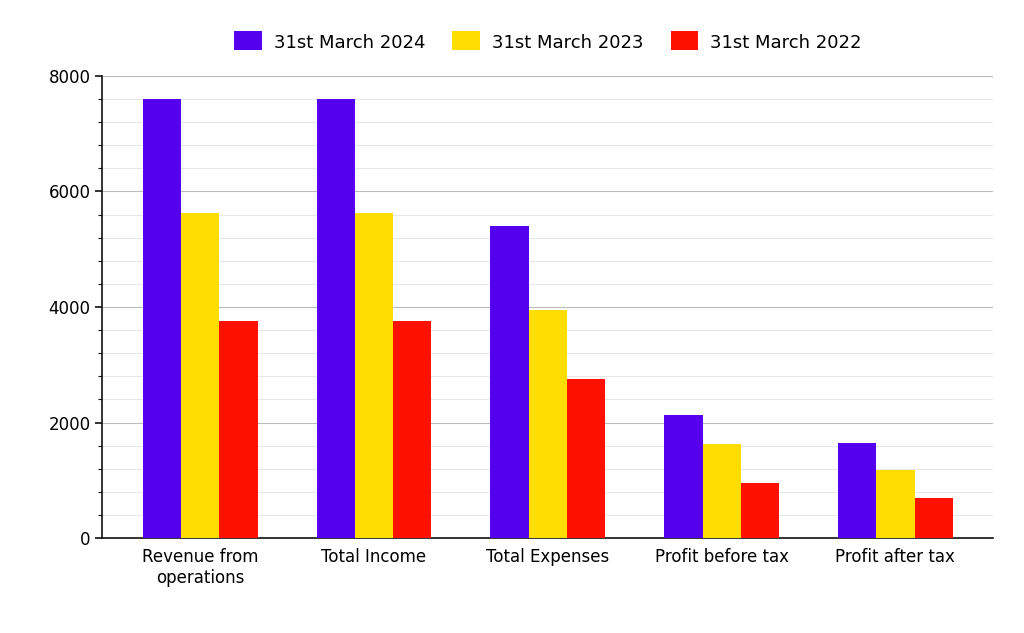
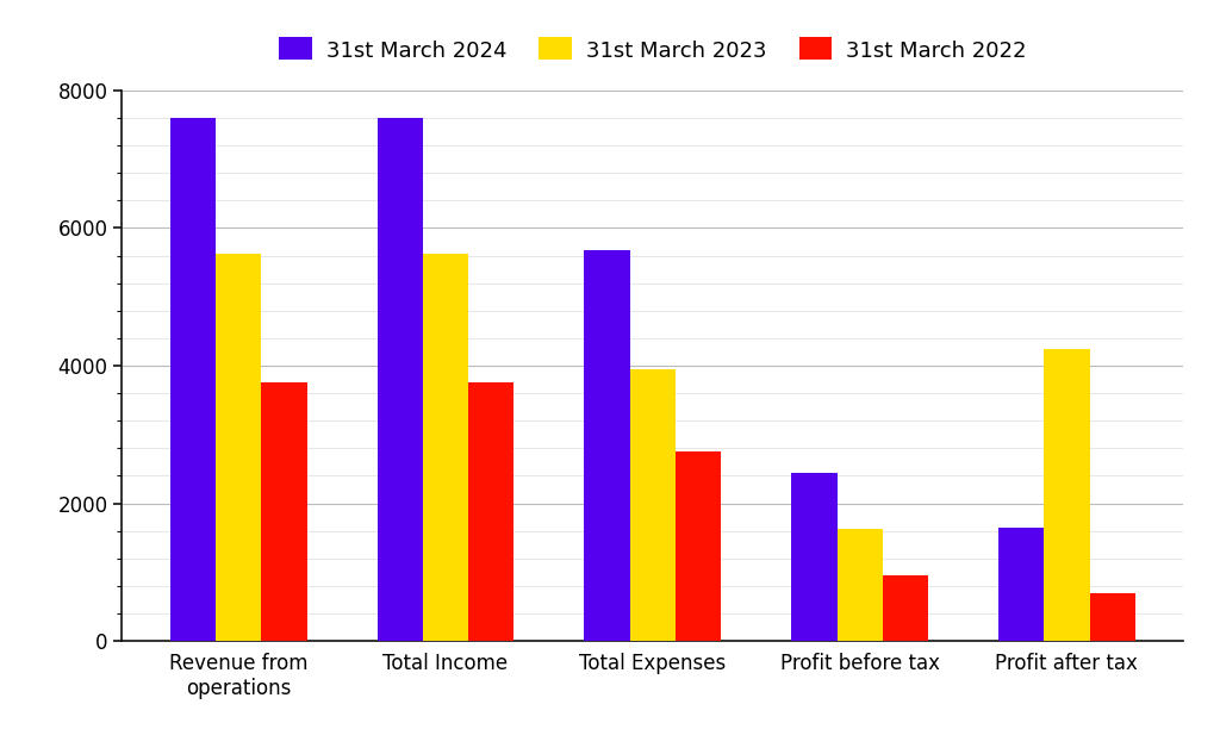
31st March 2024/Total Expenses: 5400 -> 5680
31st March 2024/Profit before tax: 2120 -> 2440
31st March 2023/Profit after tax: 1180 -> 4240
